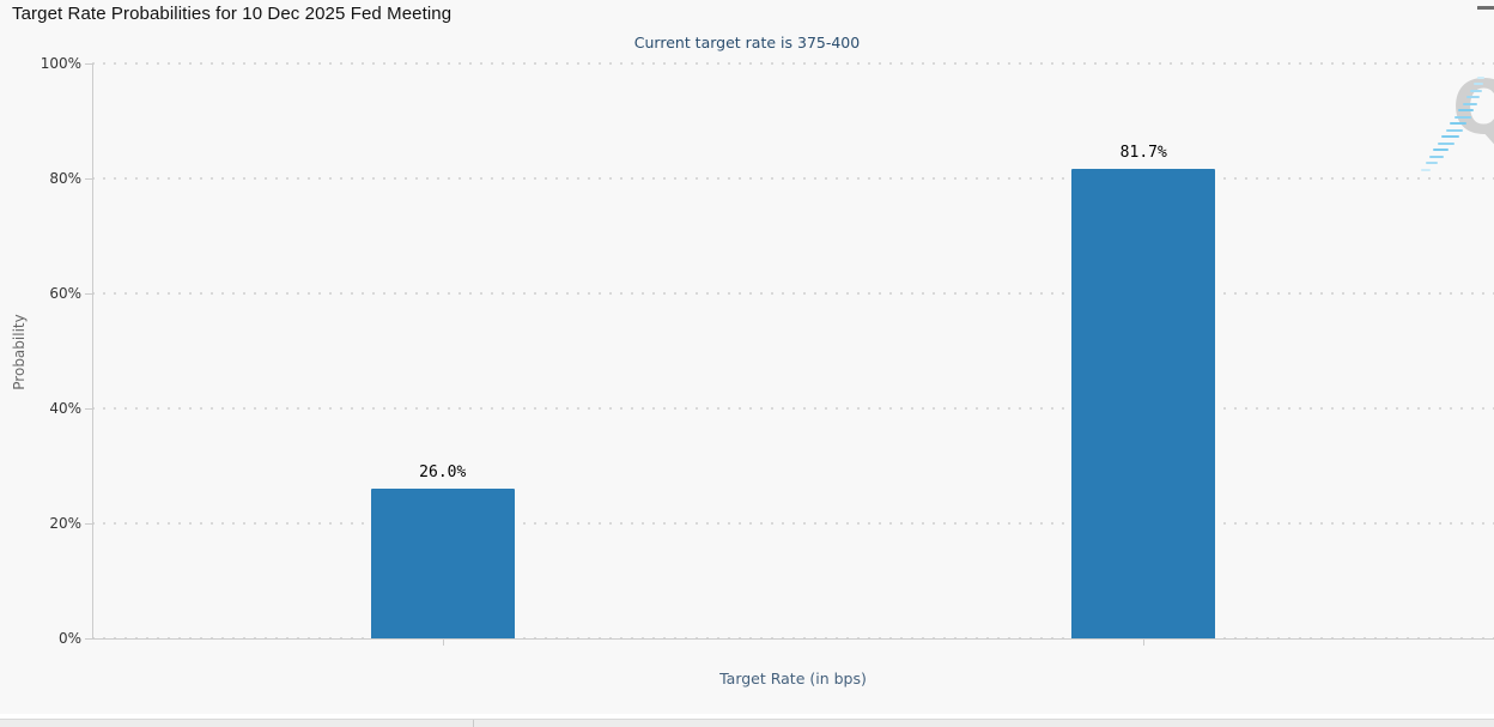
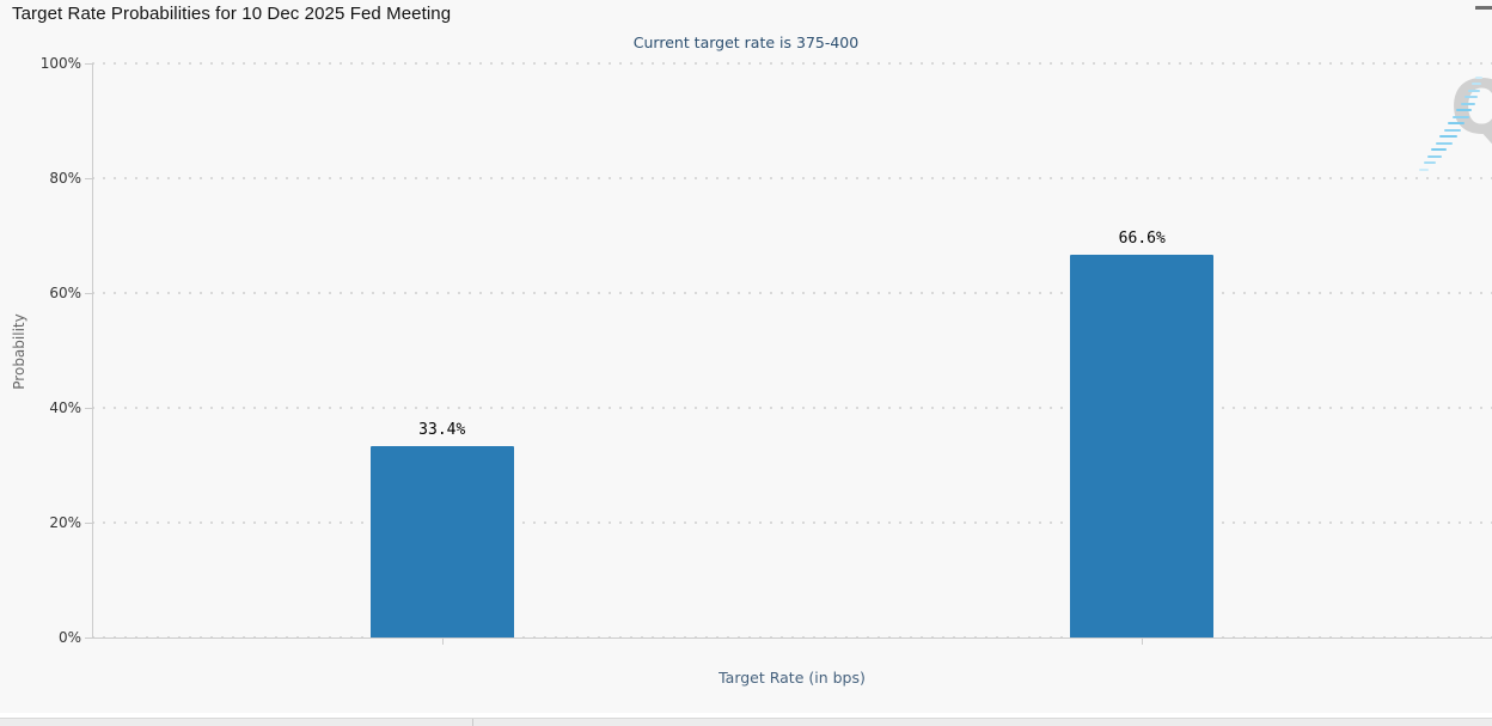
350-375: 26.0% -> 33.4%
375-400: 81.7% -> 66.6%
